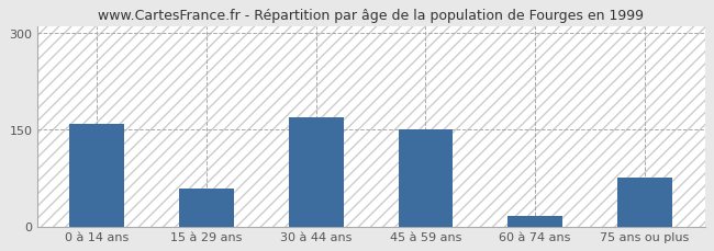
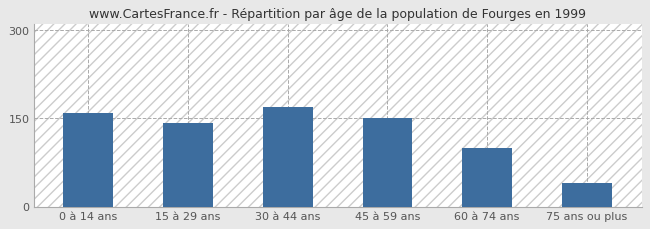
15 à 29 ans: 58 -> 142
60 à 74 ans: 16 -> 100
75 ans ou plus: 76 -> 40
